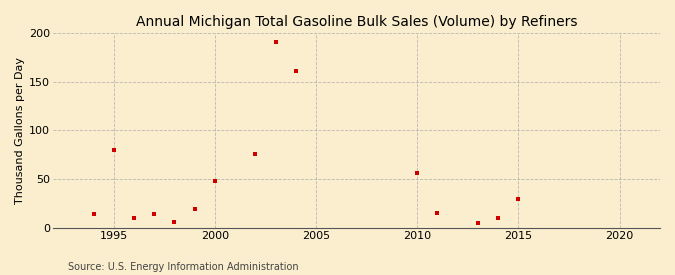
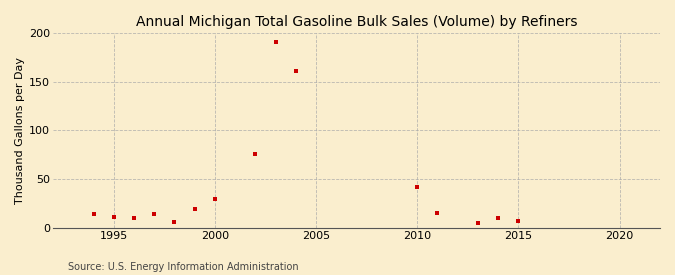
1995: 80 -> 11
2000: 48 -> 30
2010: 56 -> 42
2015: 30 -> 7
